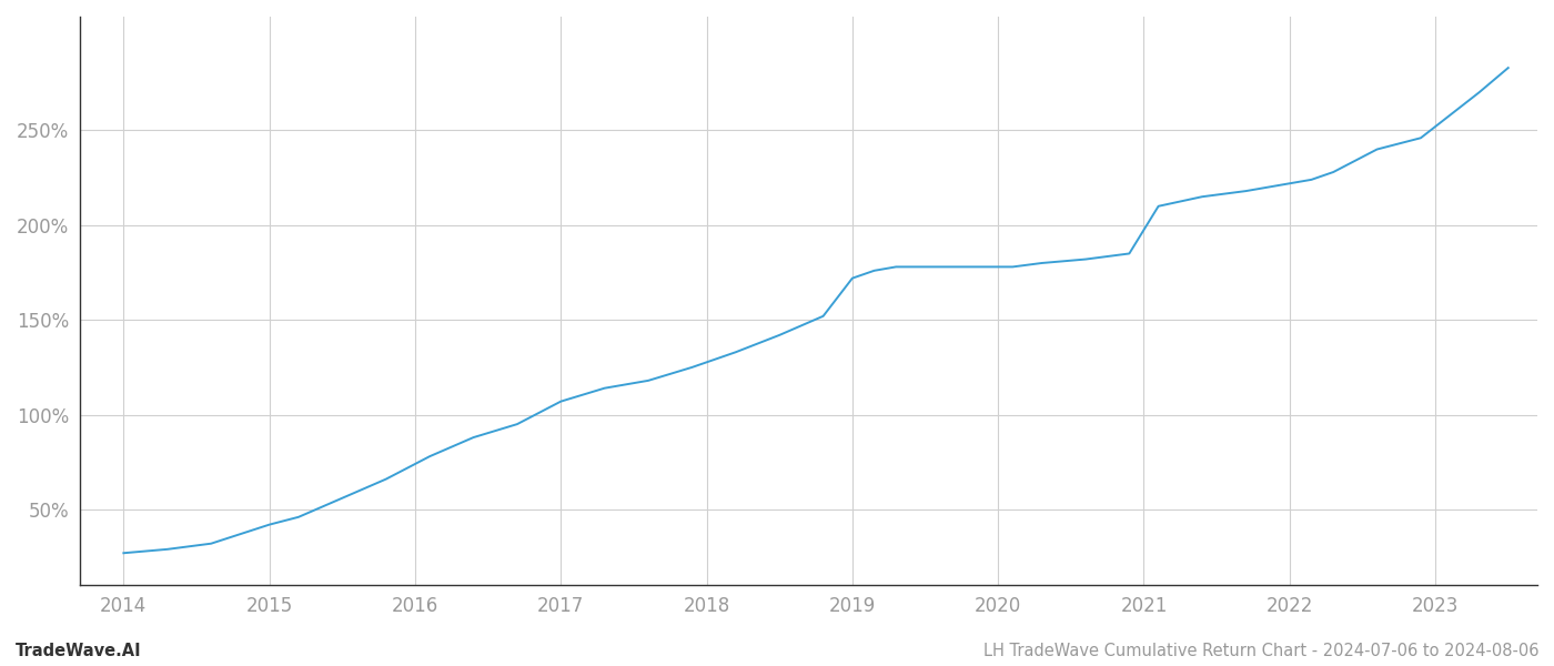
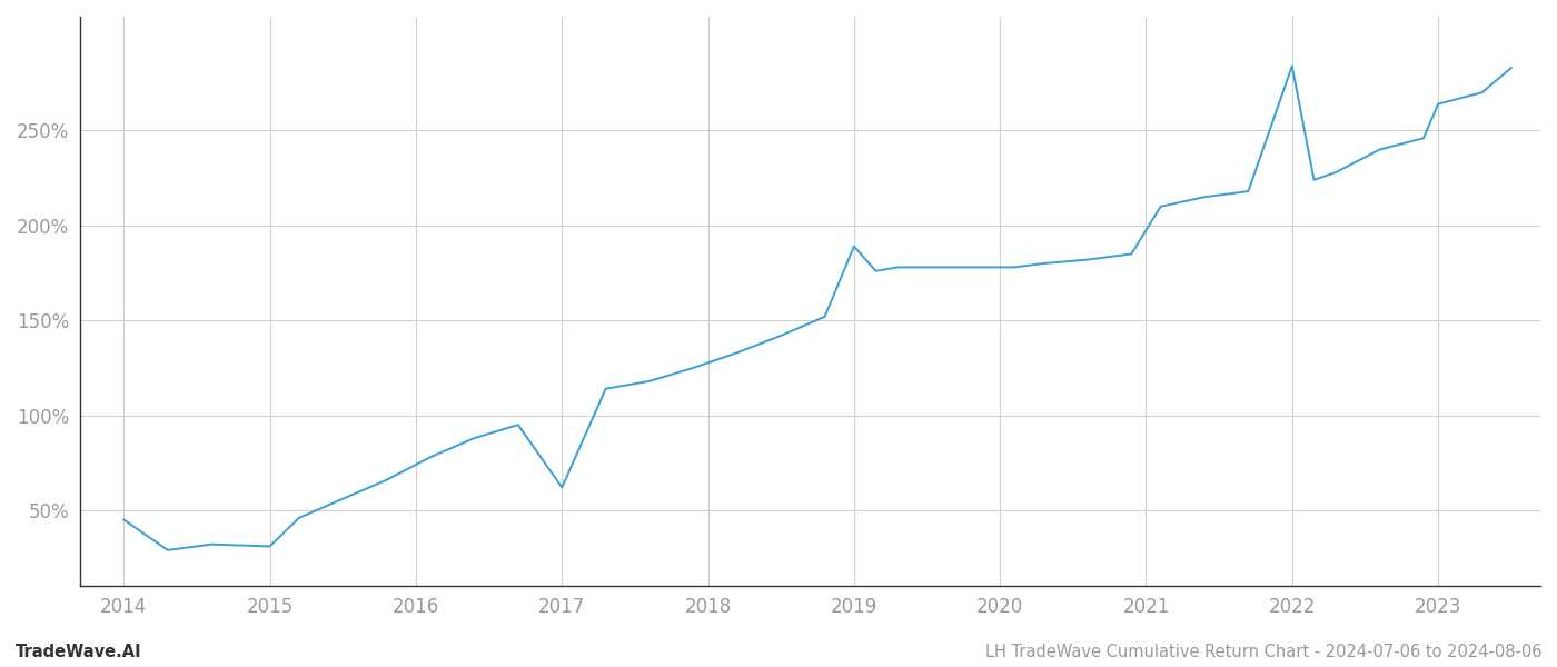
2014: 27% -> 45%
2015: 42% -> 31%
2017: 107% -> 62%
2019: 172% -> 189%
2022: 222% -> 284%
2023: 252% -> 264%
